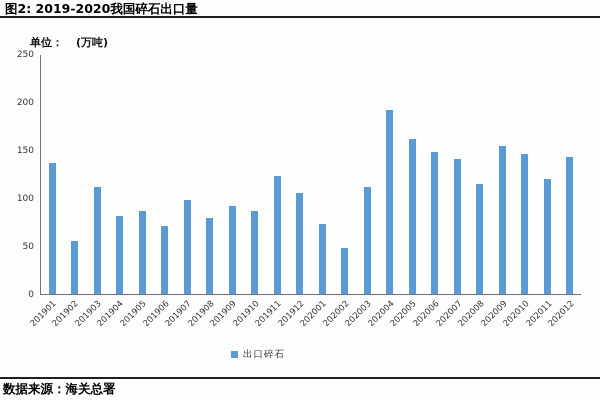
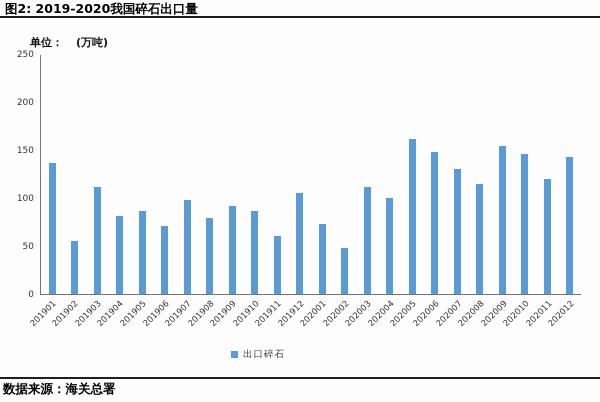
201911: 120 -> 60
202004: 190 -> 100
202007: 140 -> 130
